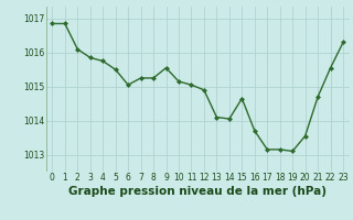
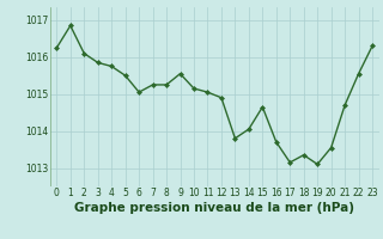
0: 1016.85 -> 1016.25
13: 1014.10 -> 1013.80
18: 1013.15 -> 1013.35
